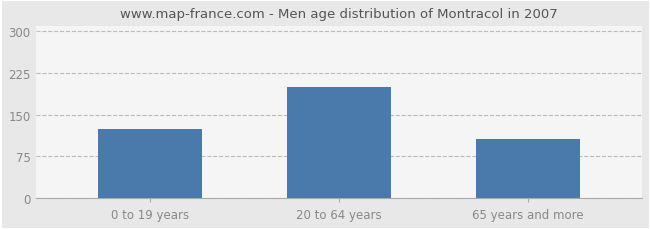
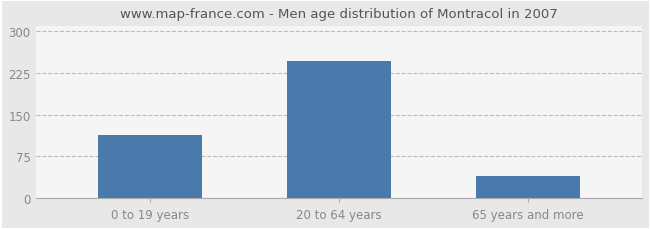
0 to 19 years: 124 -> 113
20 to 64 years: 200 -> 247
65 years and more: 106 -> 40
